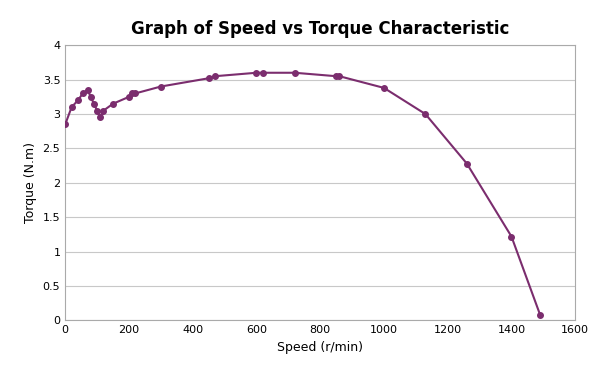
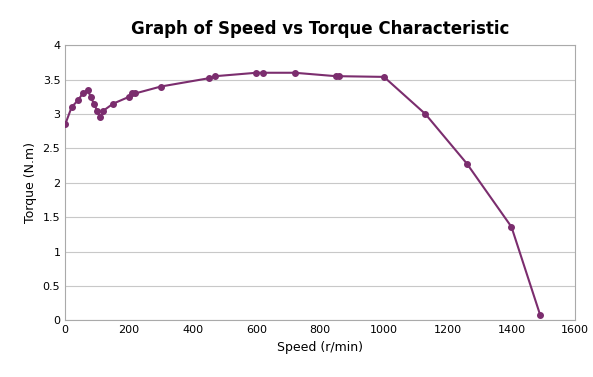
1000: 3.38 -> 3.54
1400: 1.22 -> 1.36
